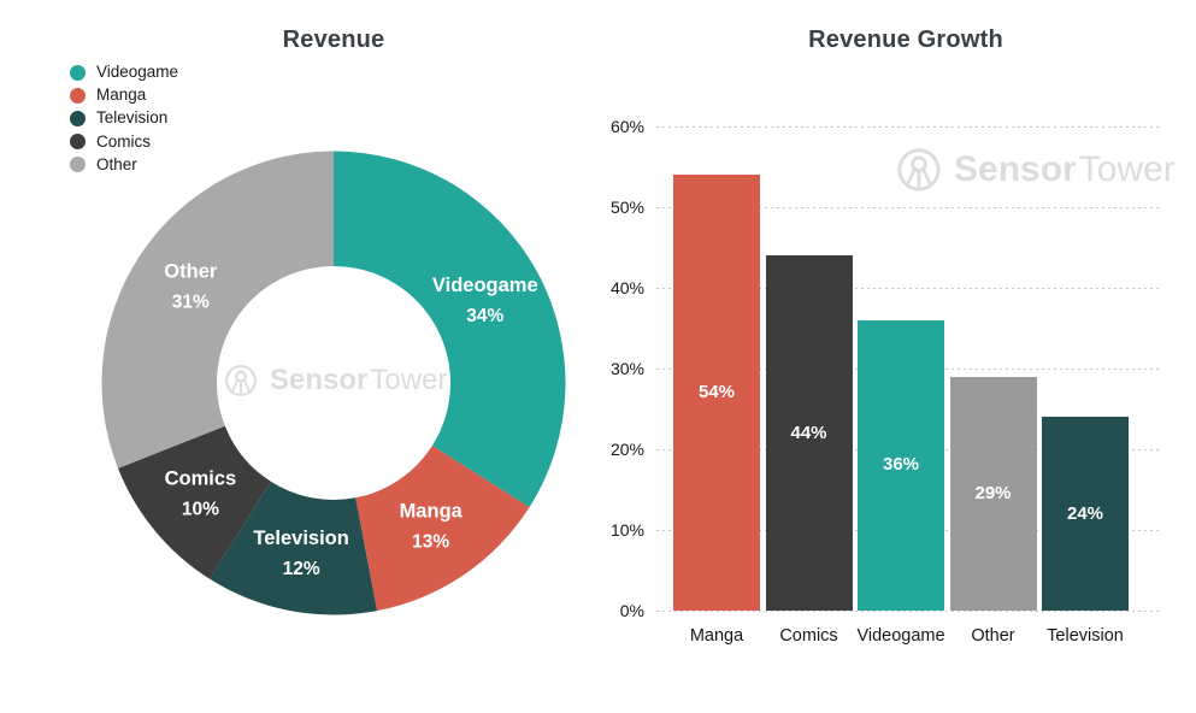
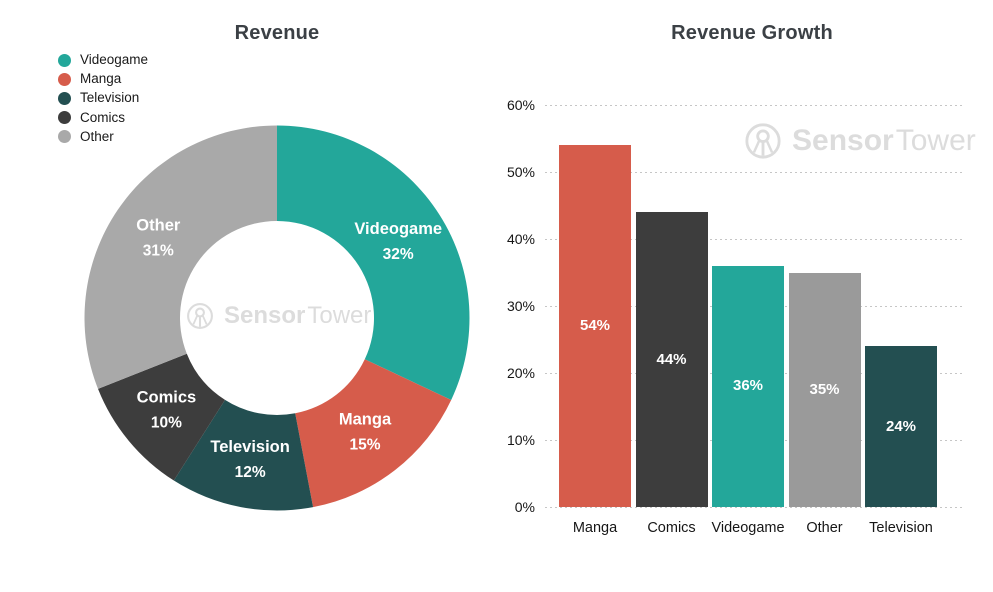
Revenue/Videogame: 34% -> 32%
Revenue/Manga: 13% -> 15%
Revenue Growth/Other: 29% -> 35%
